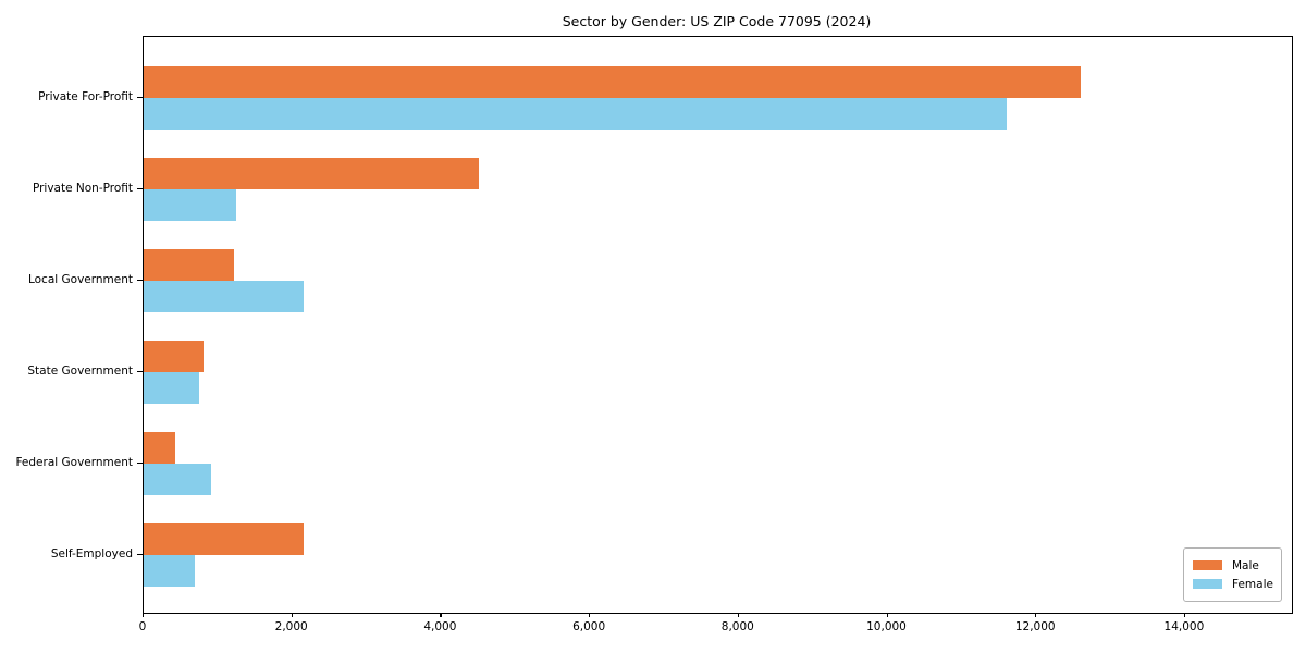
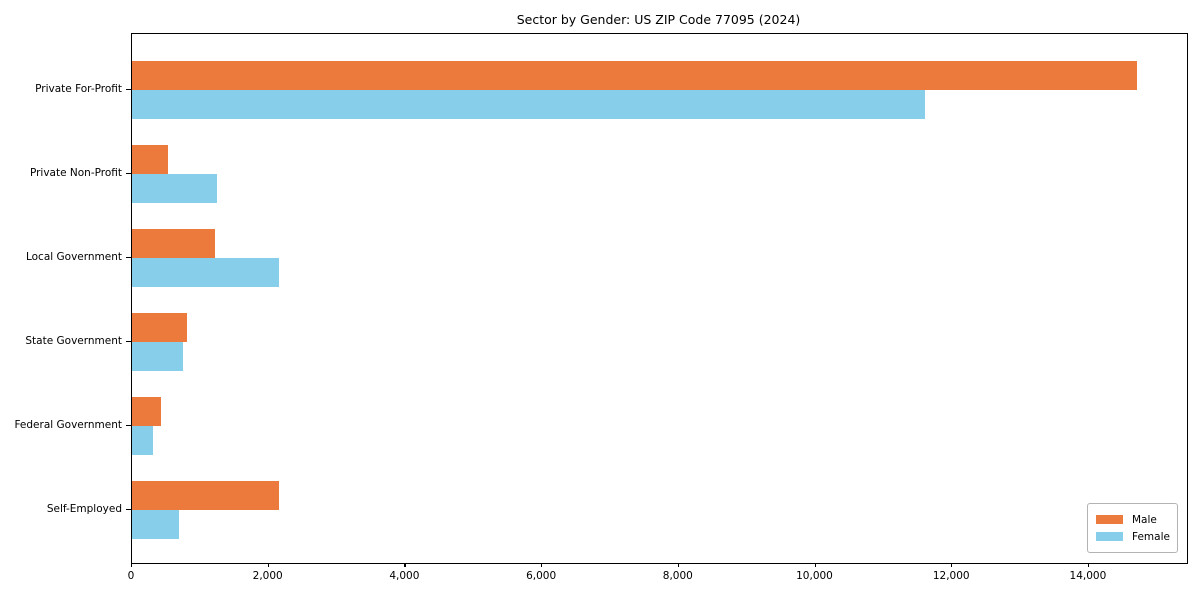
Male/Private For-Profit: 12600 -> 14700
Male/Private Non-Profit: 4500 -> 500
Female/Federal Government: 900 -> 300
